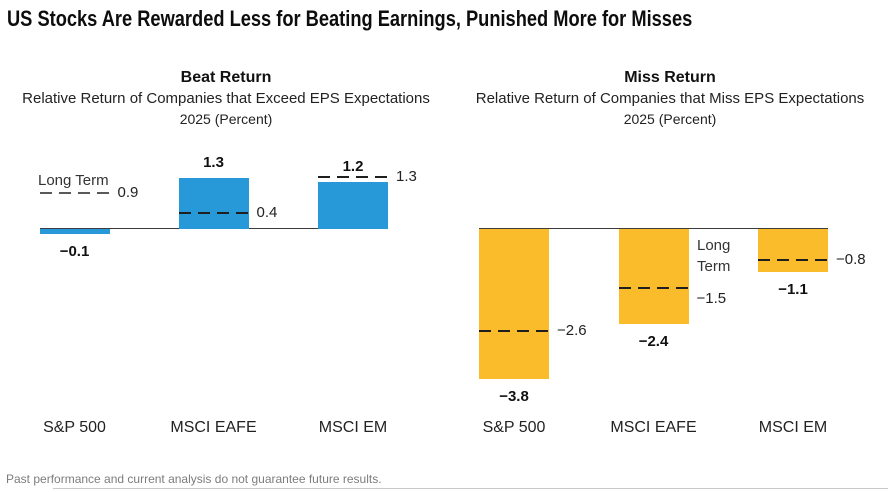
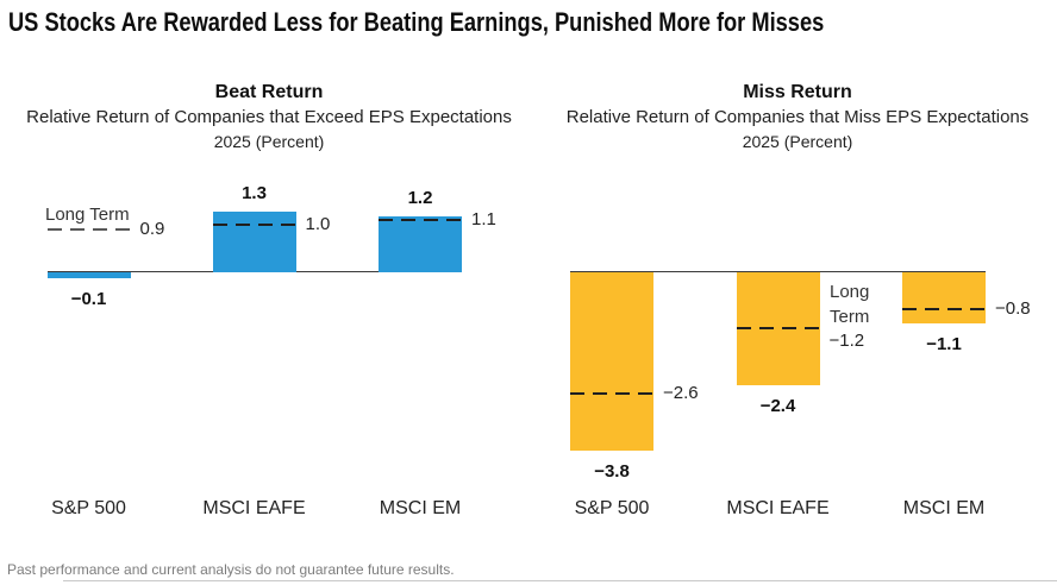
Beat Return/Long Term/MSCI EAFE: 0.4 -> 1.0
Beat Return/Long Term/MSCI EM: 1.3 -> 1.1
Miss Return/Long Term/MSCI EAFE: −1.5 -> −1.2
